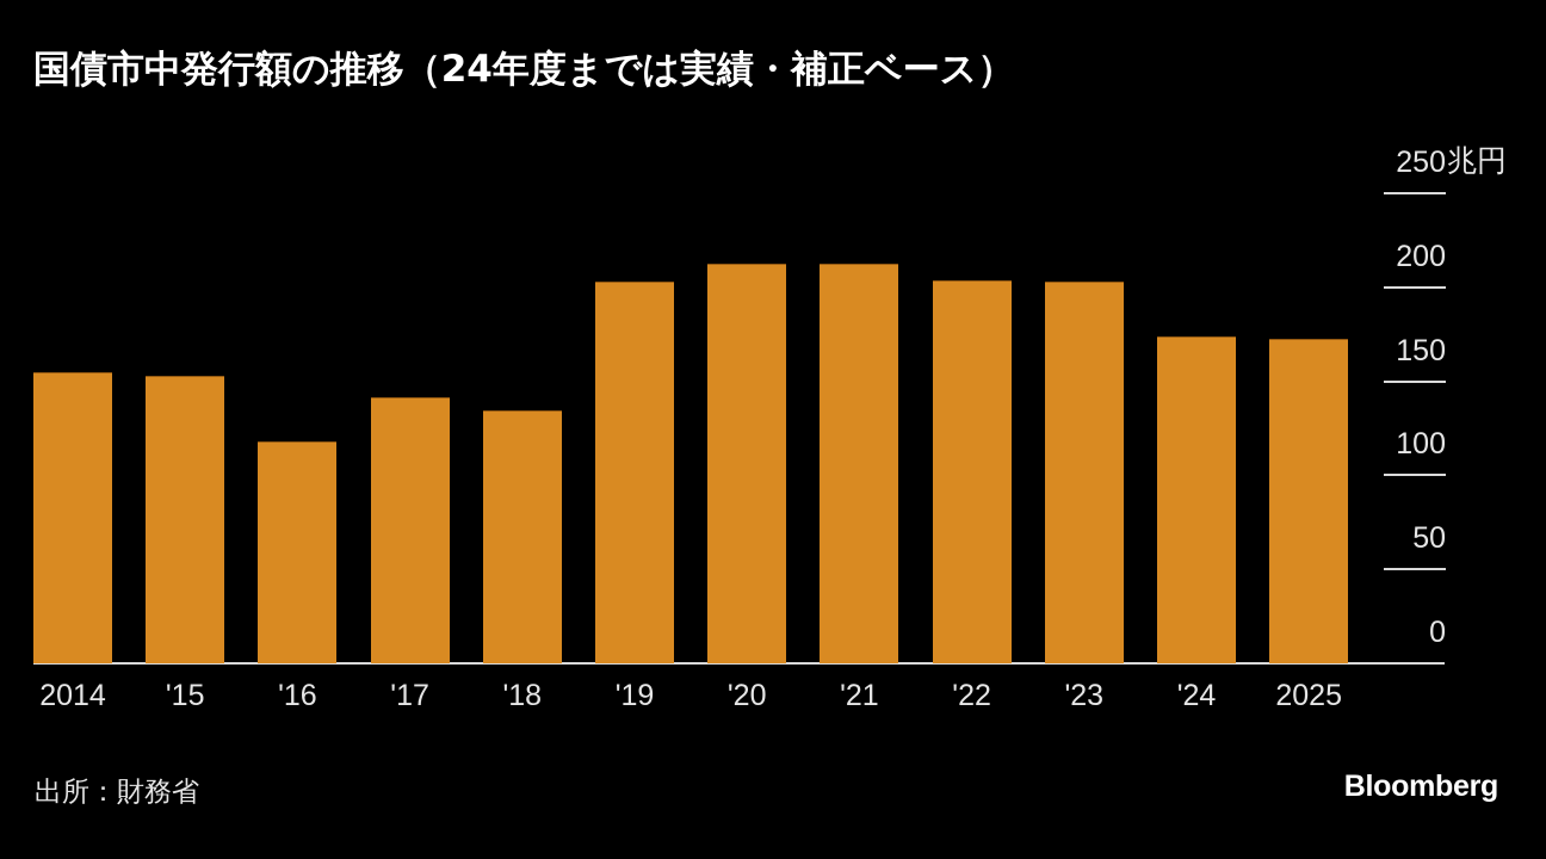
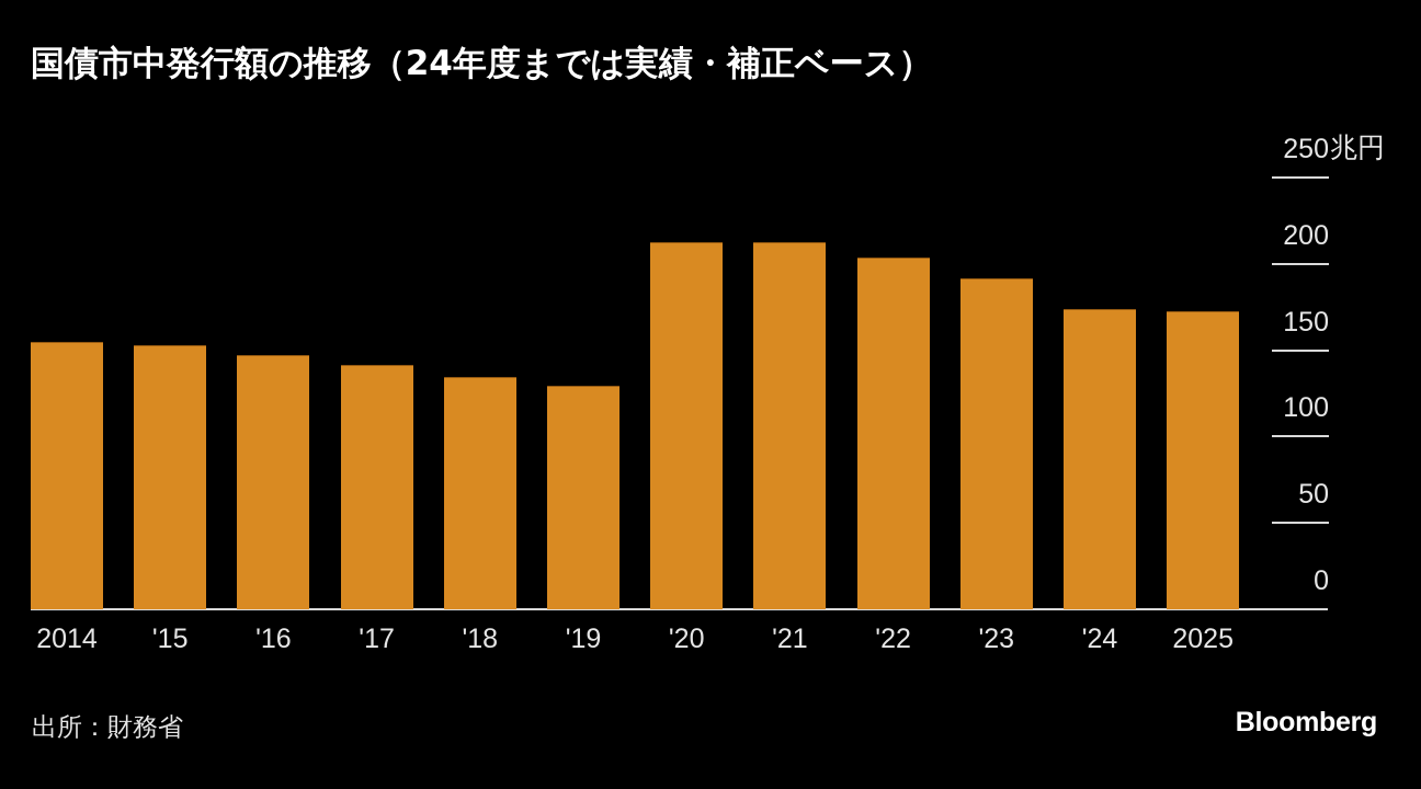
'16: 118 -> 147
'19: 203 -> 130
'23: 203 -> 192
